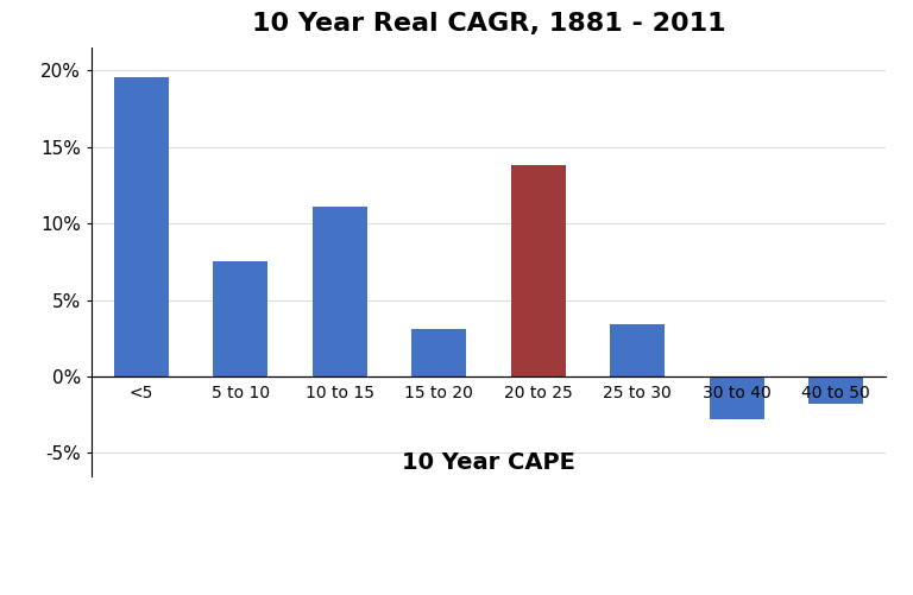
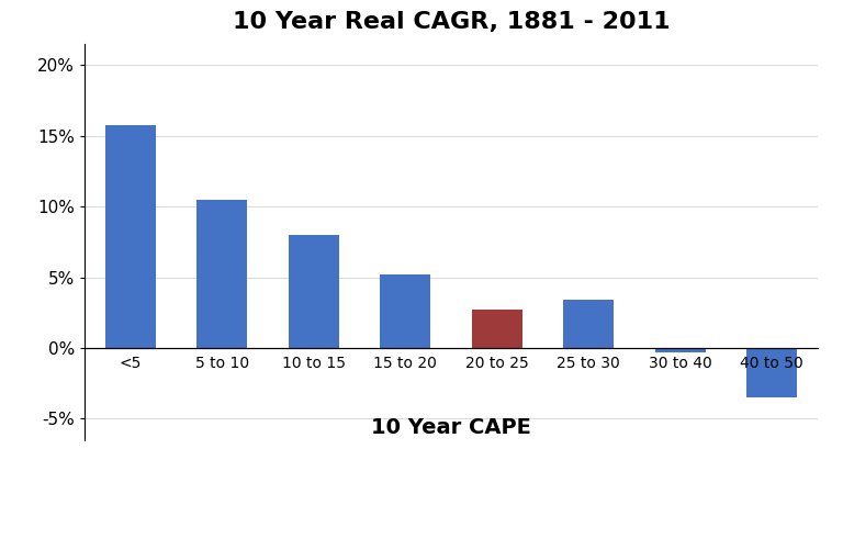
<5: 19.6% -> 15.8%
5 to 10: 7.5% -> 10.5%
10 to 15: 11.1% -> 8.0%
15 to 20: 3.1% -> 5.2%
20 to 25: 13.8% -> 2.7%
30 to 40: -2.8% -> -0.3%
40 to 50: -1.8% -> -3.5%
